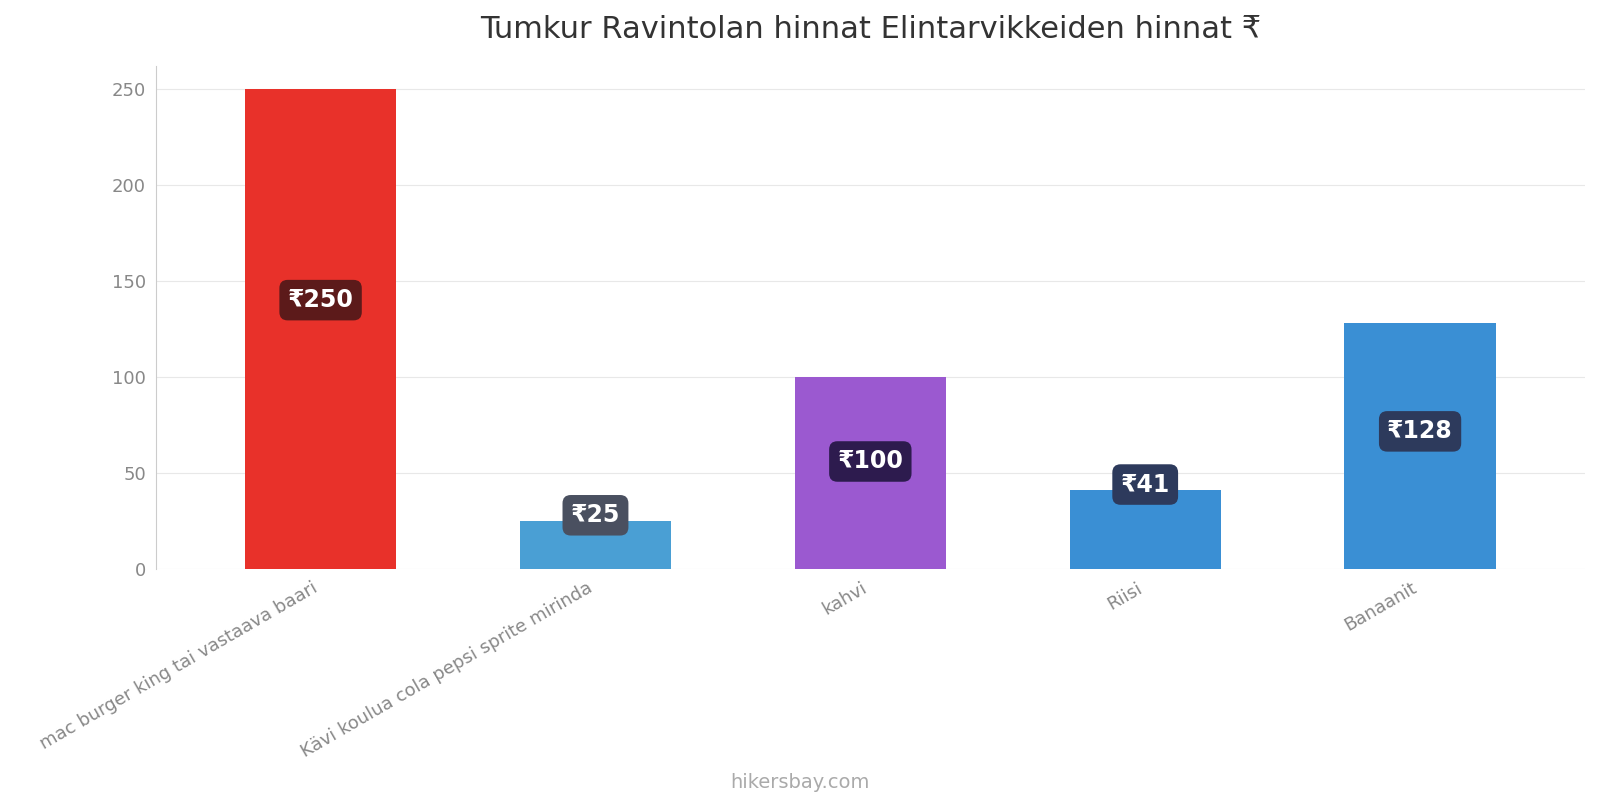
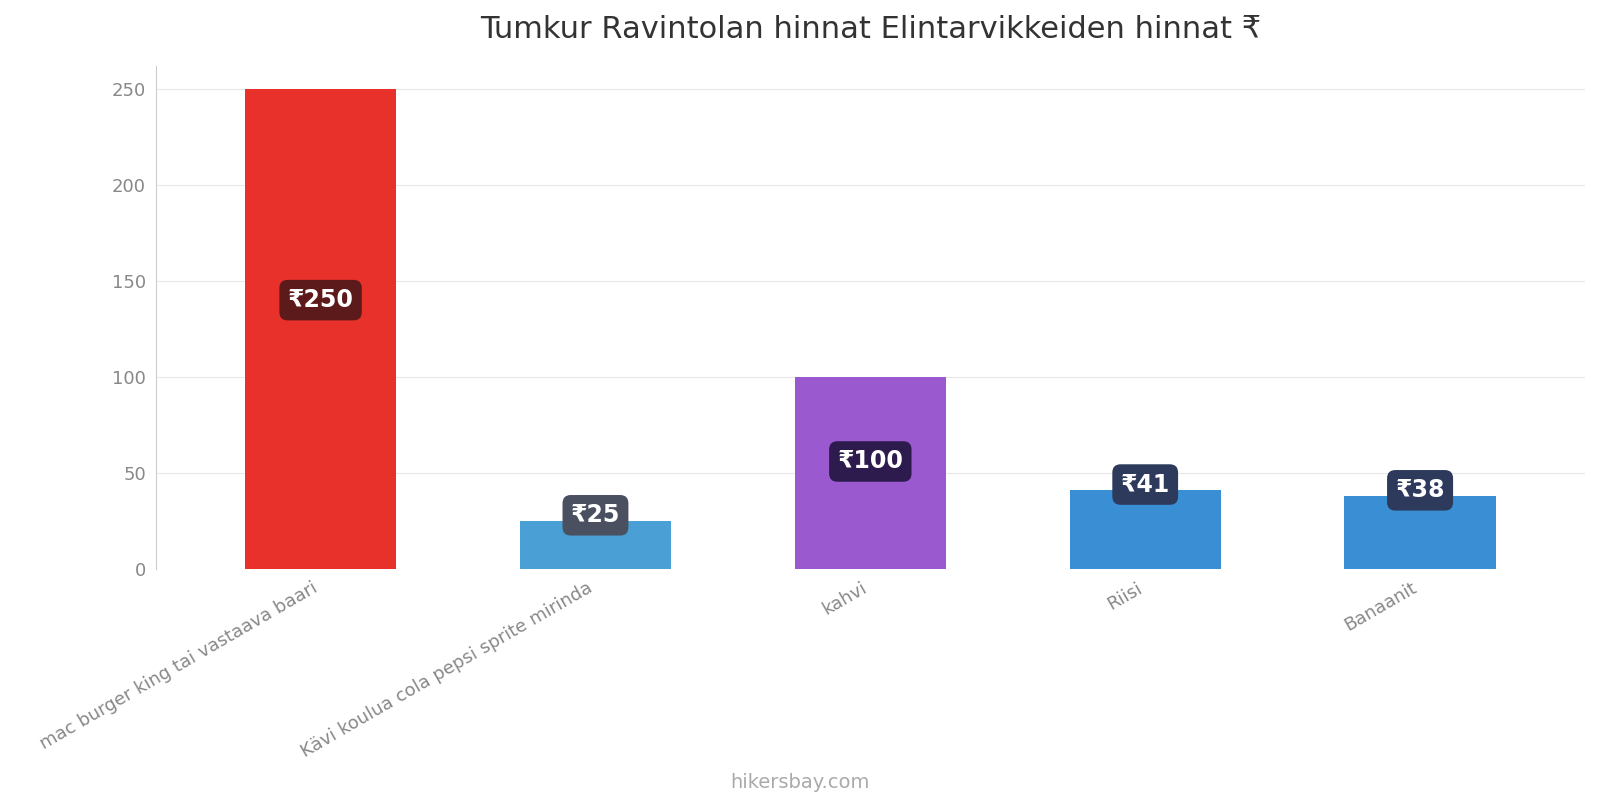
Banaanit: ₹128 -> ₹38
